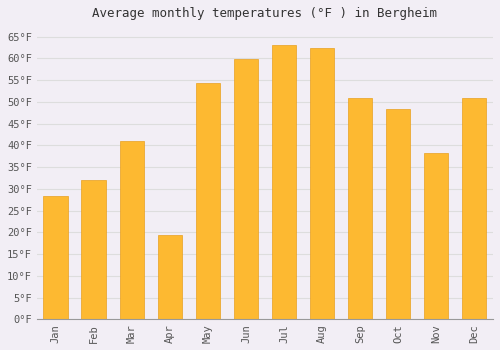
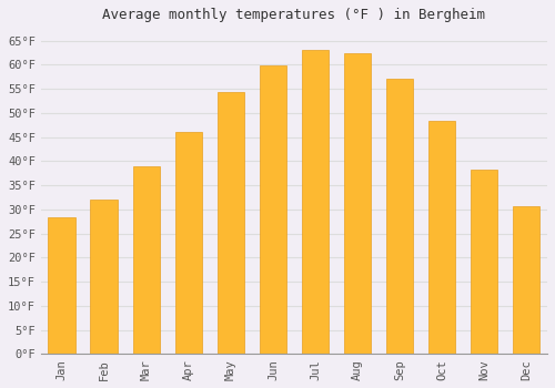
Mar: 41.0°F -> 39.0°F
Apr: 19.5°F -> 46.2°F
Sep: 51.0°F -> 57.2°F
Dec: 51.0°F -> 30.7°F
